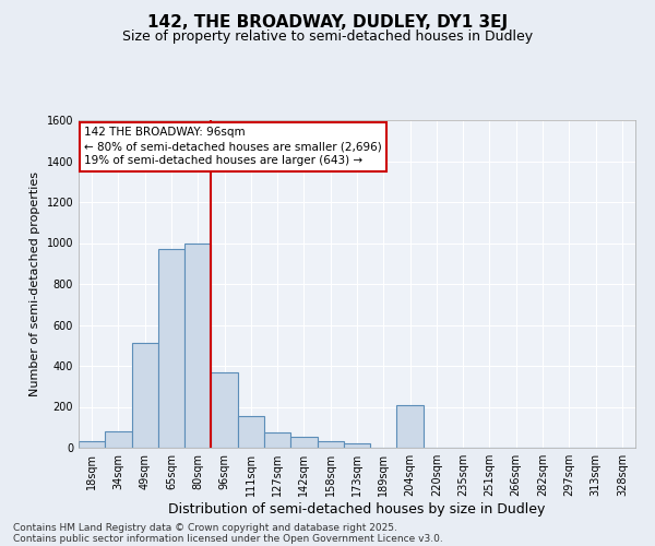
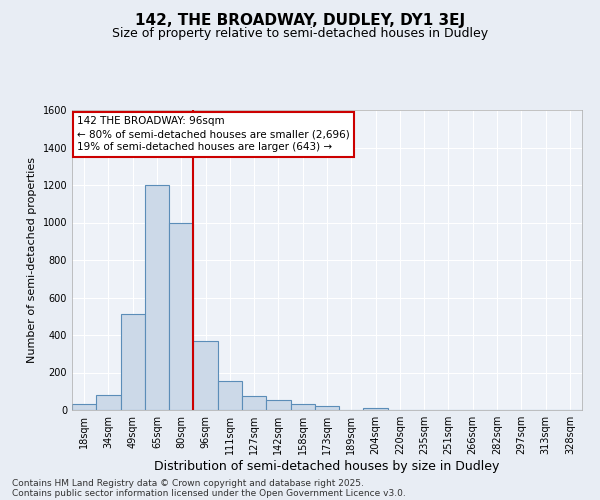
65sqm: 970 -> 1200
204sqm: 210 -> 10
